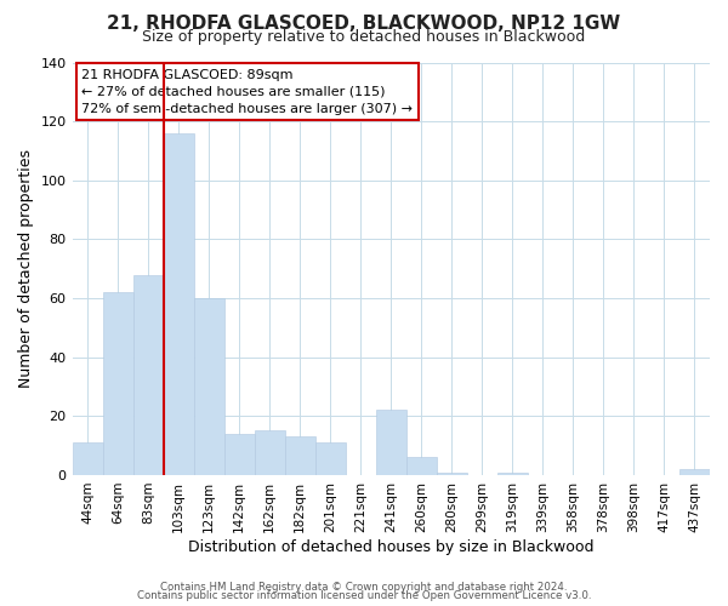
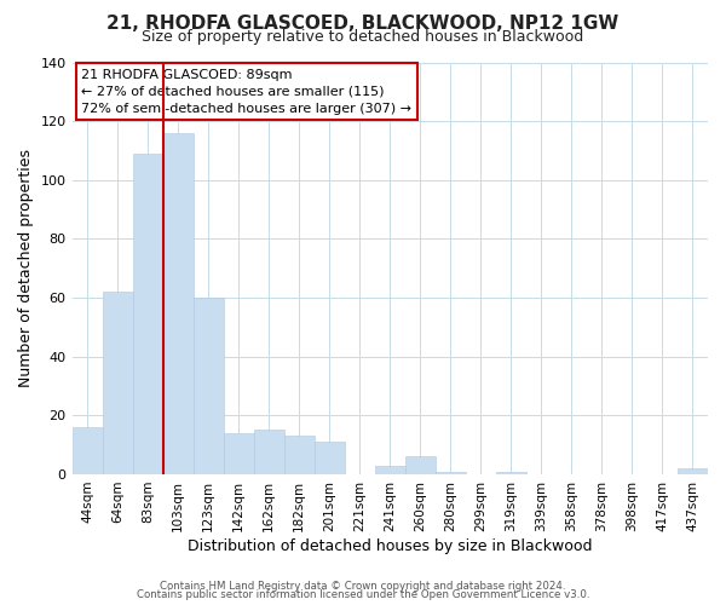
44sqm: 11 -> 16
83sqm: 68 -> 109
241sqm: 22 -> 3
